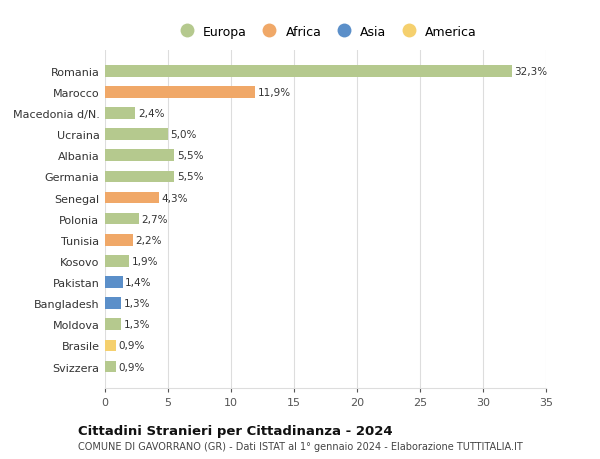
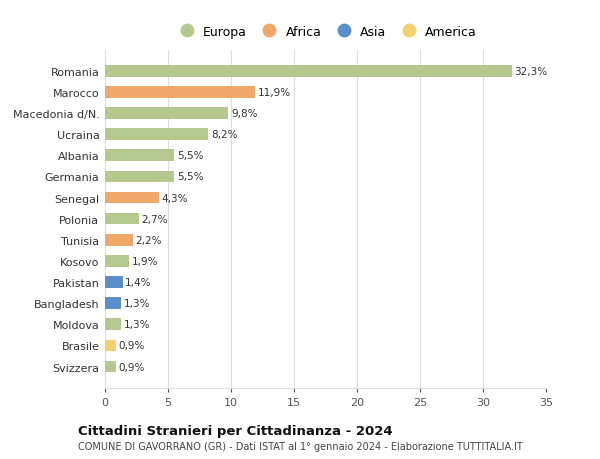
Macedonia d/N.: 2,4% -> 9,8%
Ucraina: 5,0% -> 8,2%
